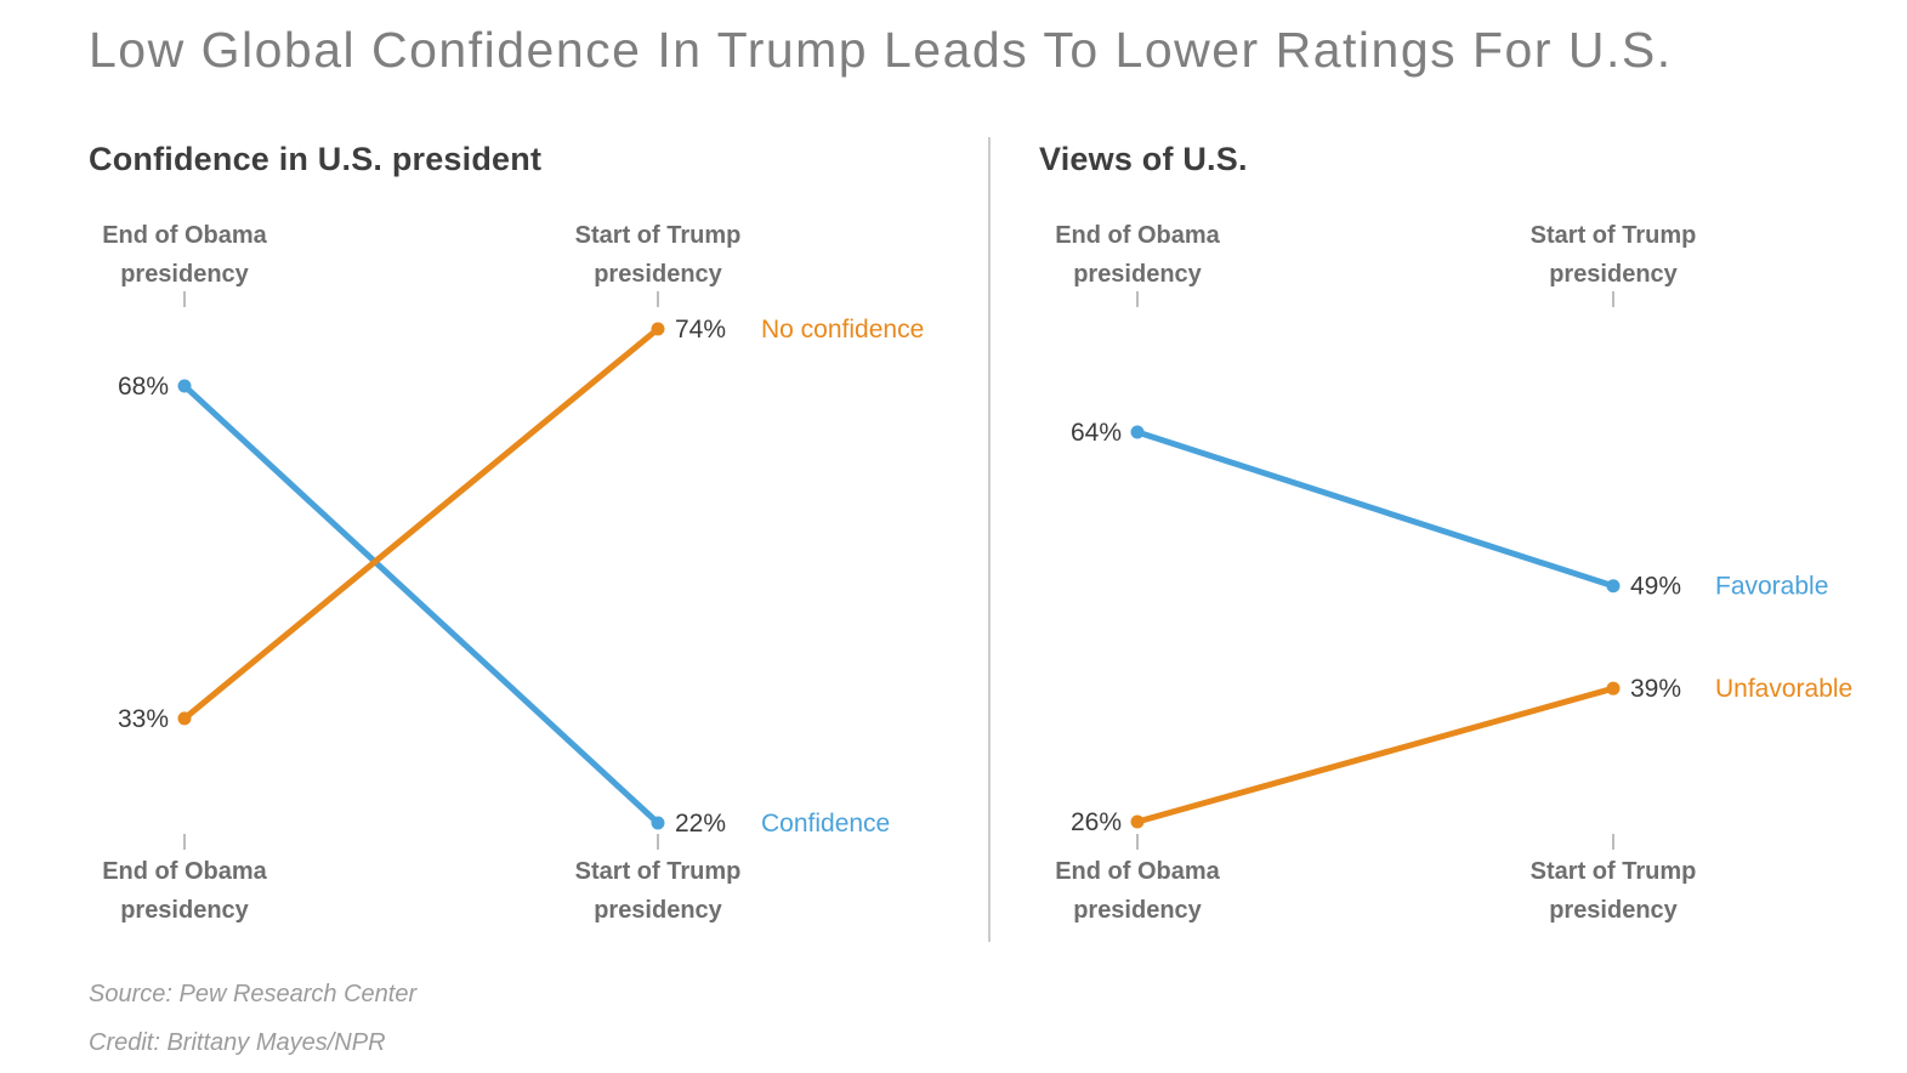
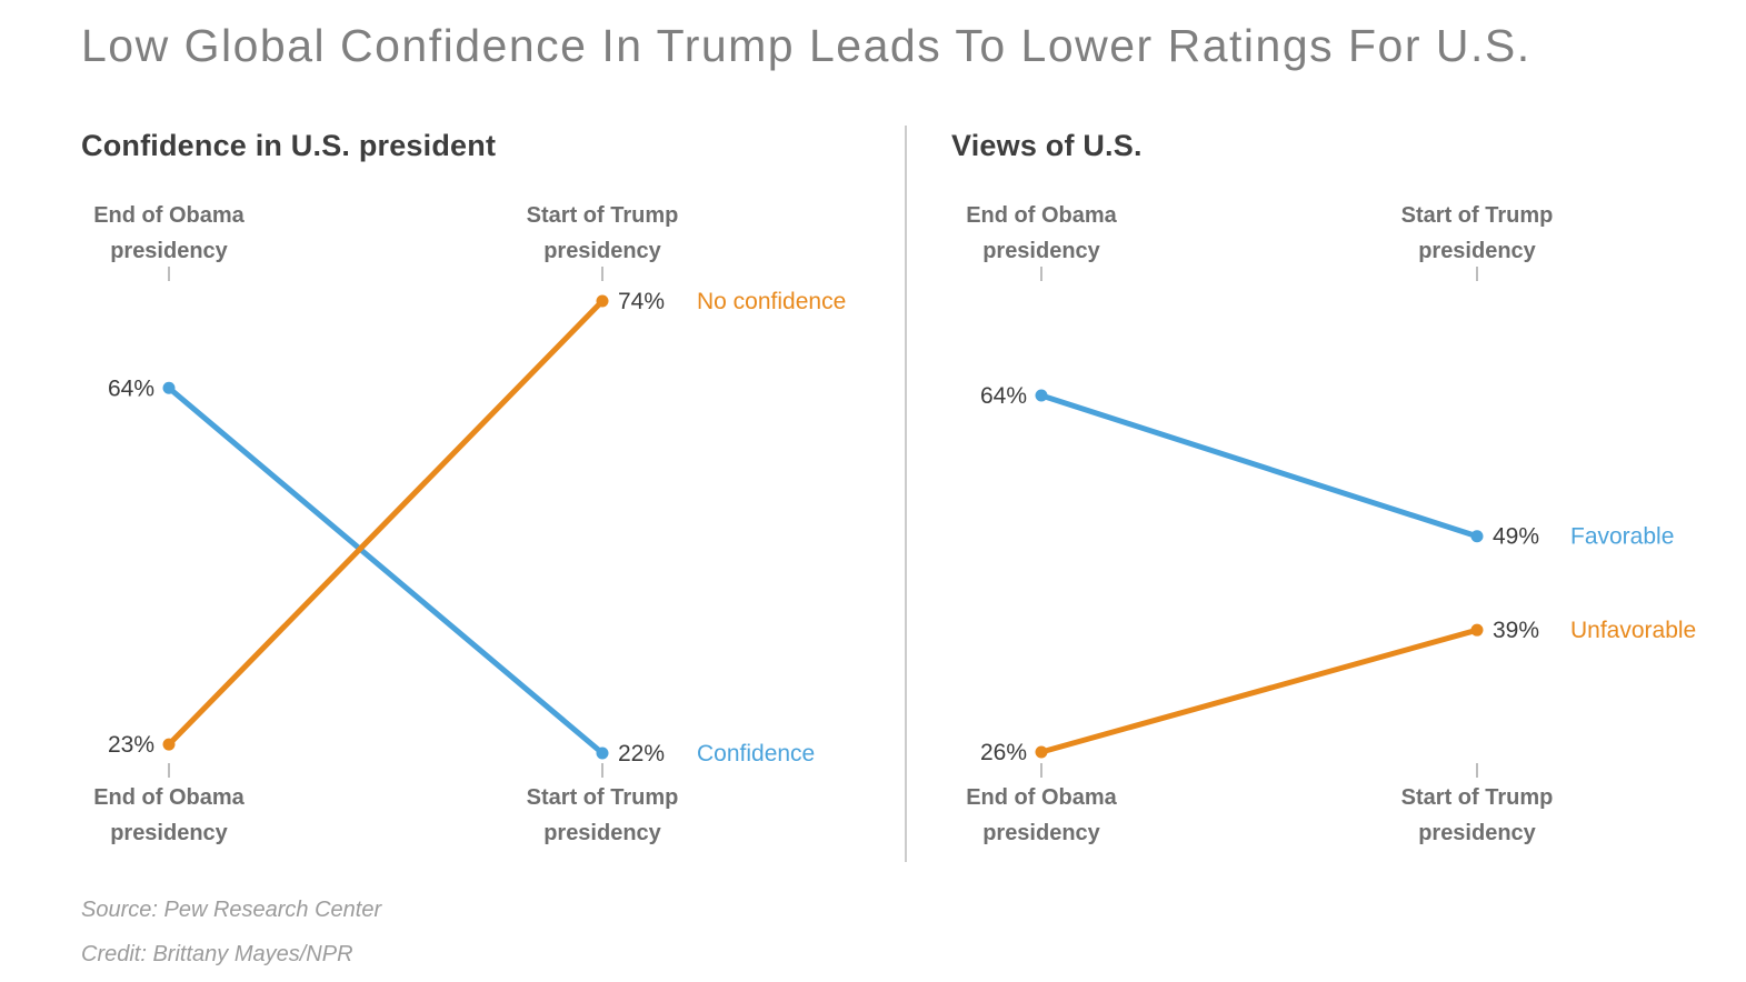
Confidence in U.S. president/Confidence/End of Obama presidency: 68% -> 64%
Confidence in U.S. president/No confidence/End of Obama presidency: 33% -> 23%
